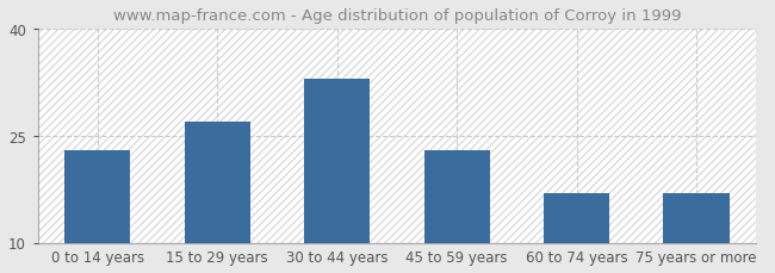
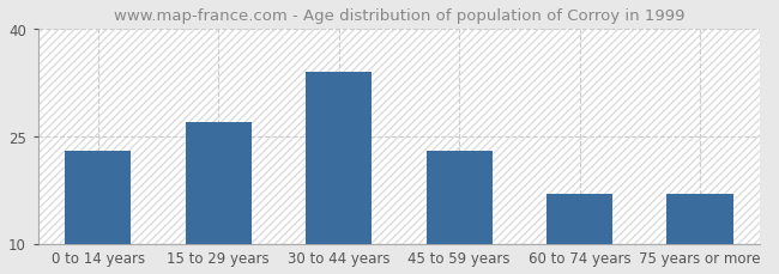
30 to 44 years: 33 -> 34
